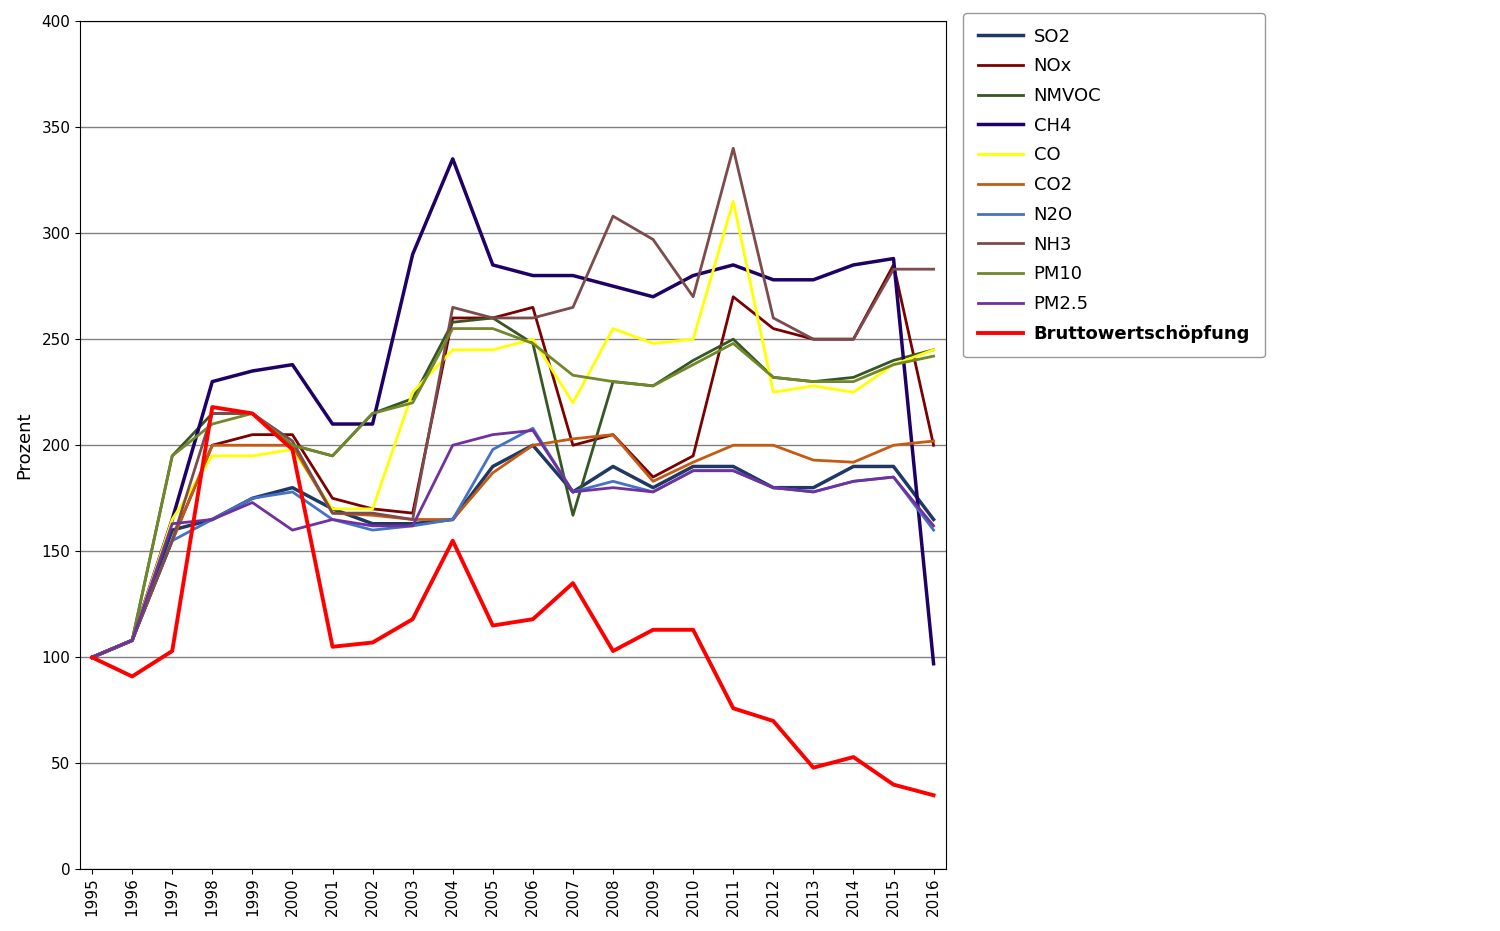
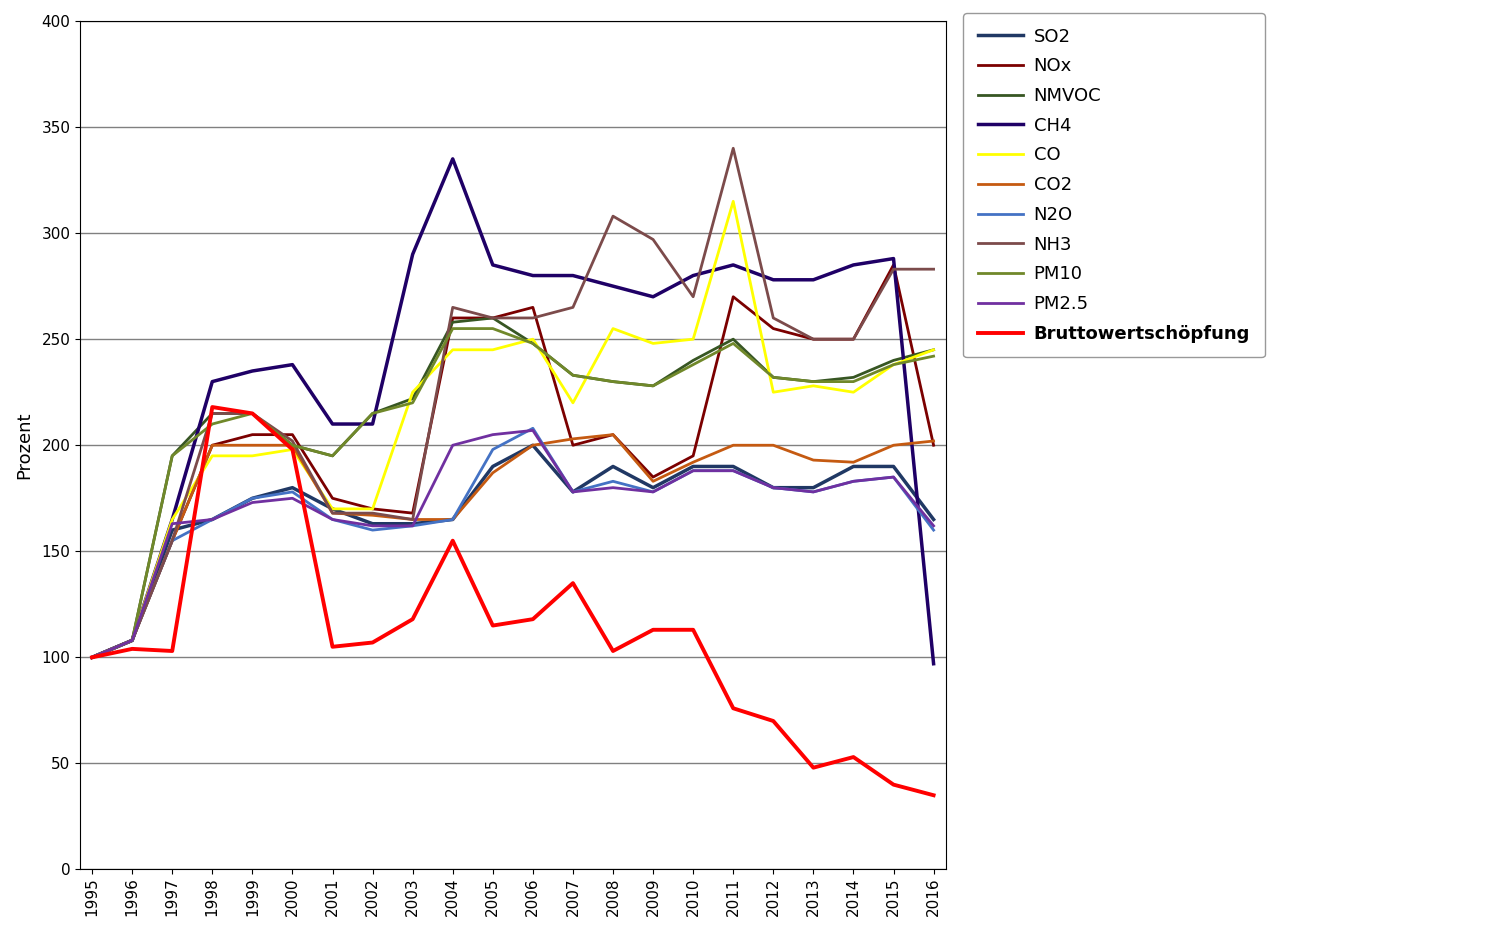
Bruttowertschöpfung/1996: 91 -> 104
PM2.5/2000: 160 -> 175
NMVOC/2007: 167 -> 233
